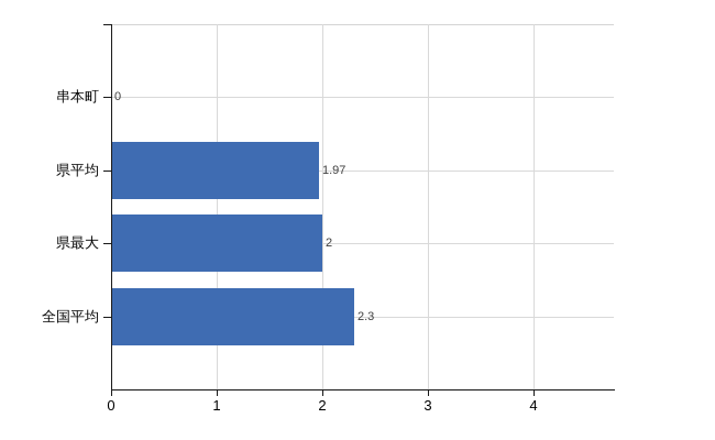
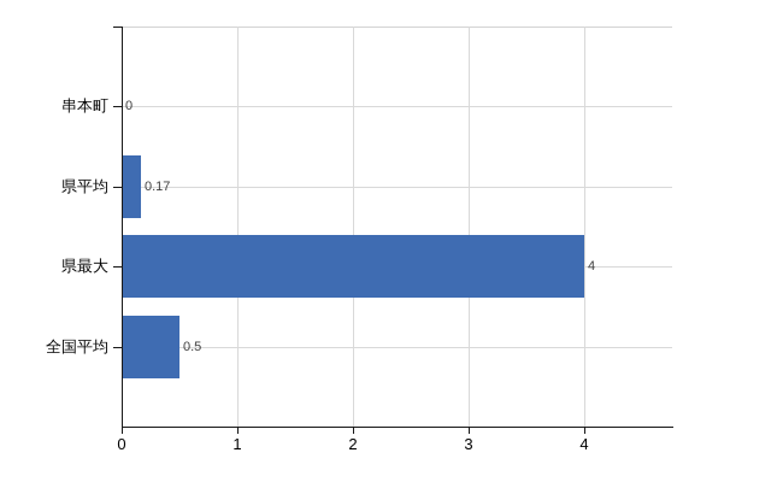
県平均: 1.97 -> 0.17
県最大: 2 -> 4
全国平均: 2.3 -> 0.5
